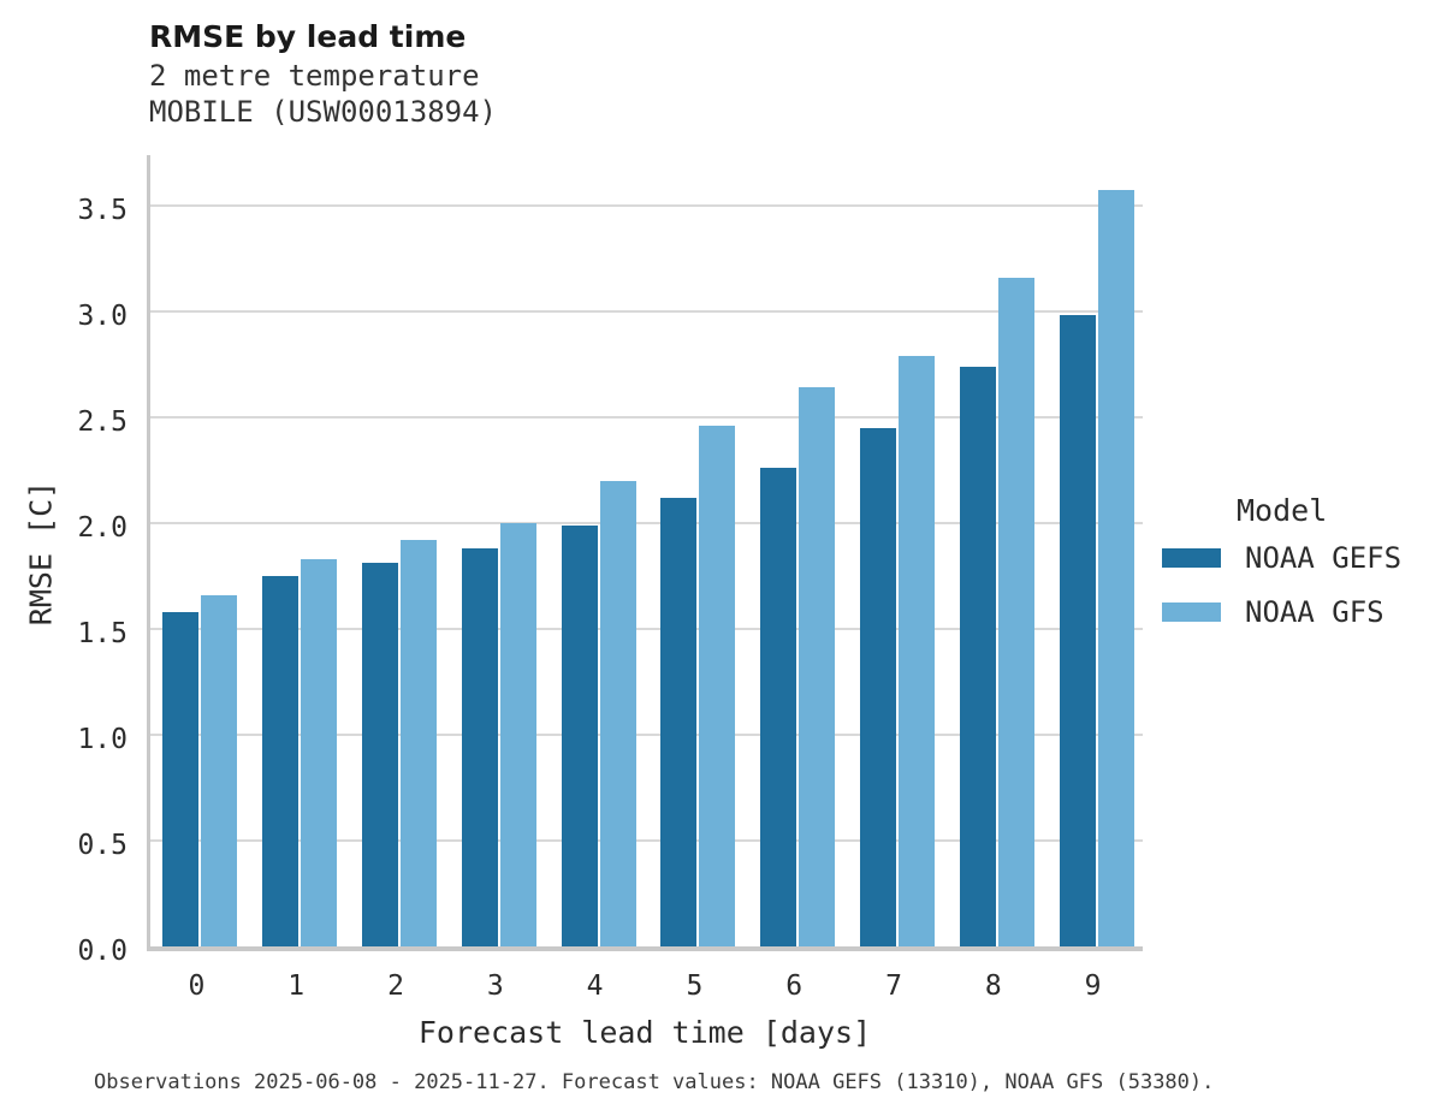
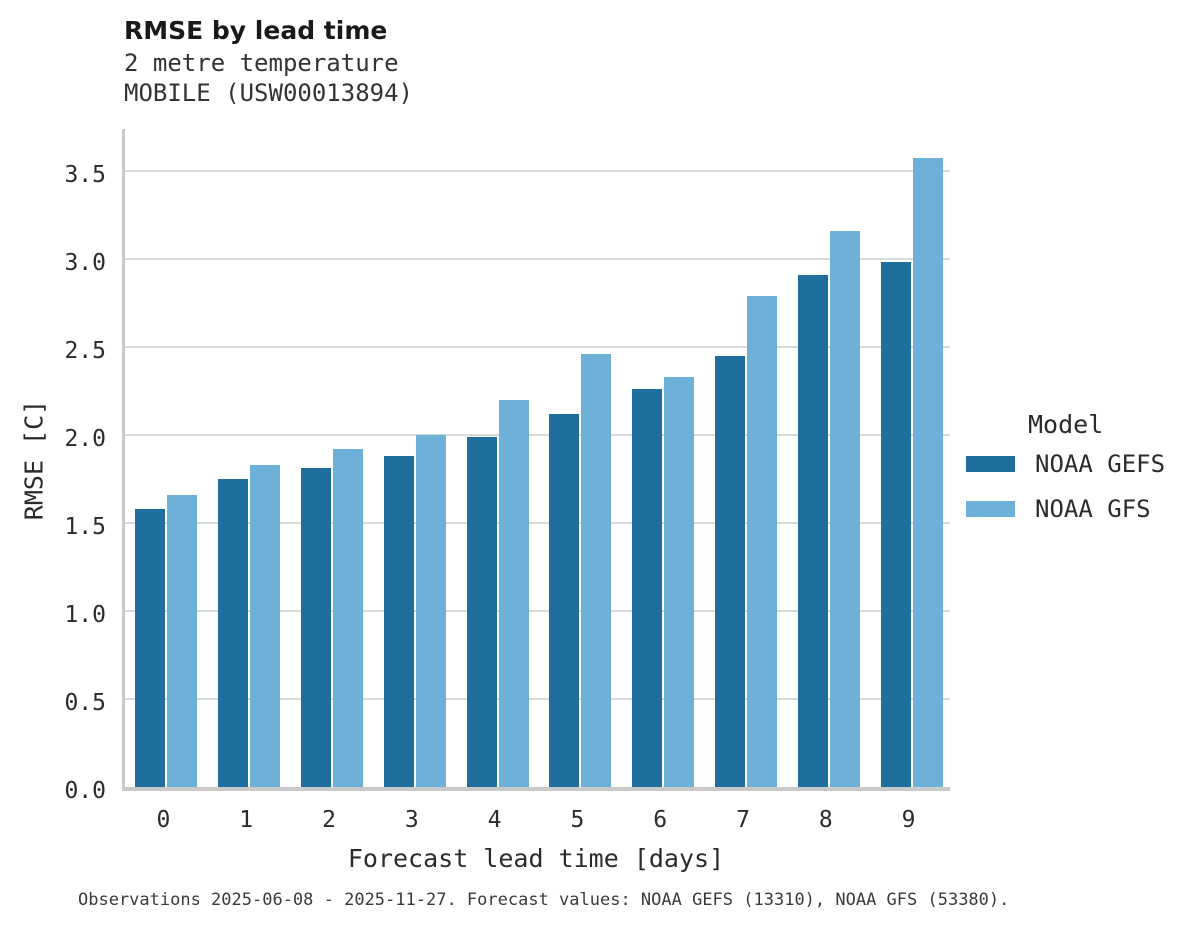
NOAA GFS/6: 2.64 -> 2.33
NOAA GEFS/8: 2.74 -> 2.91
